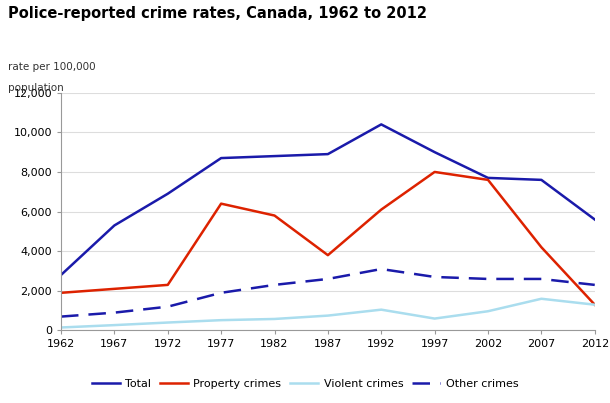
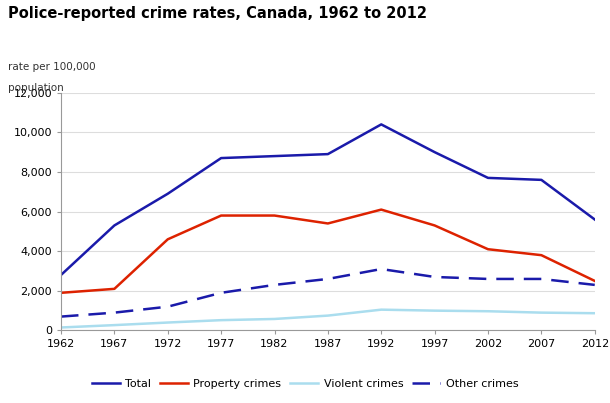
Property crimes/1972: 2,300 -> 4,600
Property crimes/1977: 6,400 -> 5,800
Property crimes/1987: 3,800 -> 5,400
Property crimes/1997: 8,000 -> 5,300
Violent crimes/1997: 600 -> 1,000
Property crimes/2002: 7,600 -> 4,100
Property crimes/2007: 4,200 -> 3,800
Violent crimes/2007: 1,600 -> 900
Property crimes/2012: 1,300 -> 2,500
Violent crimes/2012: 1,300 -> 900
